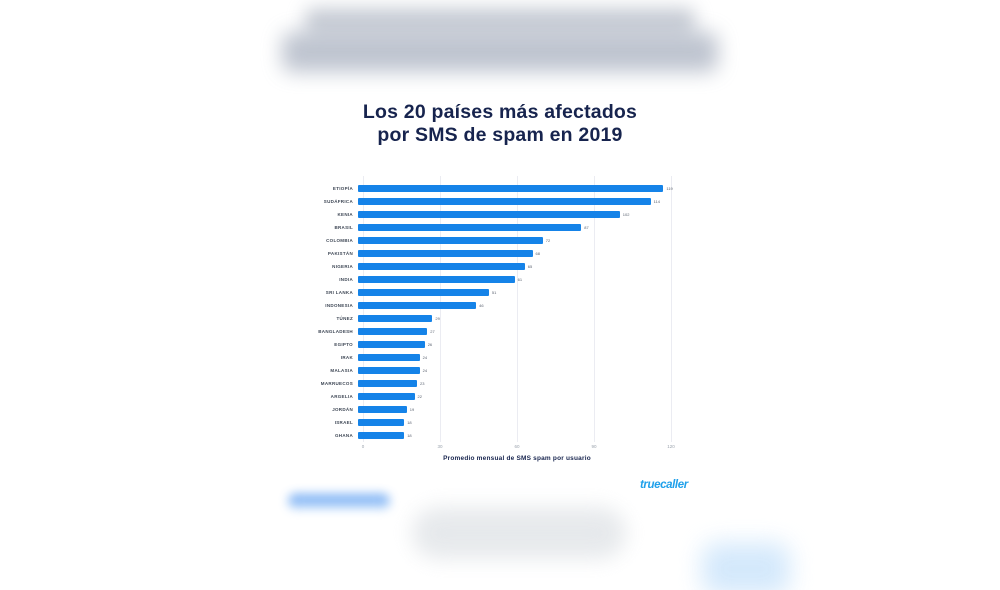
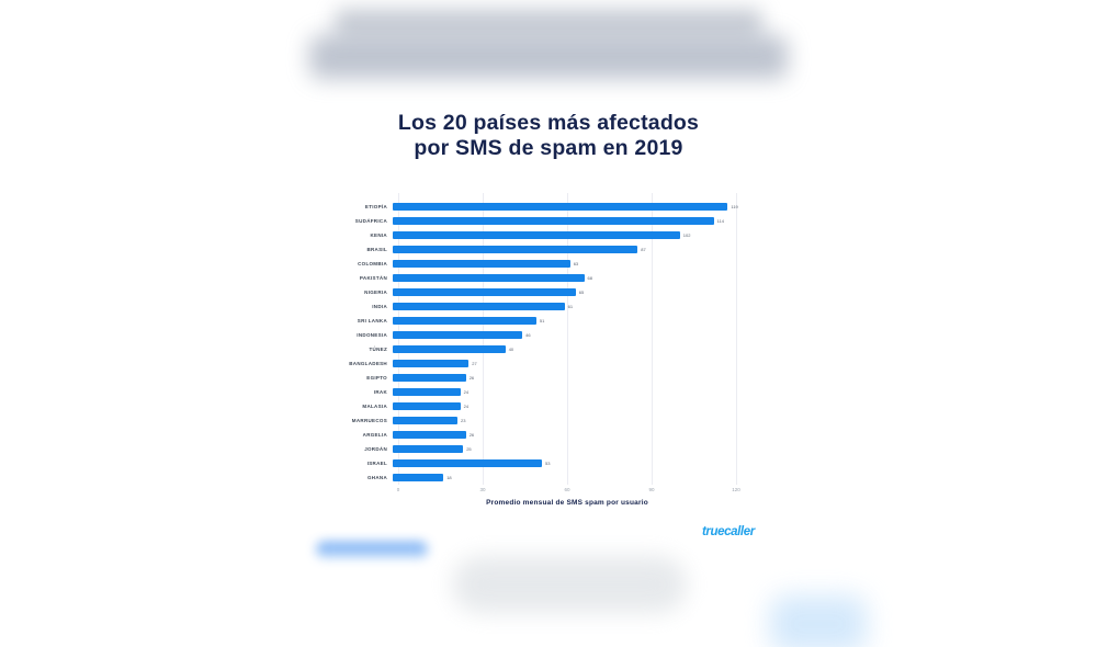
COLOMBIA: 72 -> 63
TÚNEZ: 29 -> 40
ARGELIA: 22 -> 26
JORDÁN: 19 -> 25
ISRAEL: 18 -> 53
